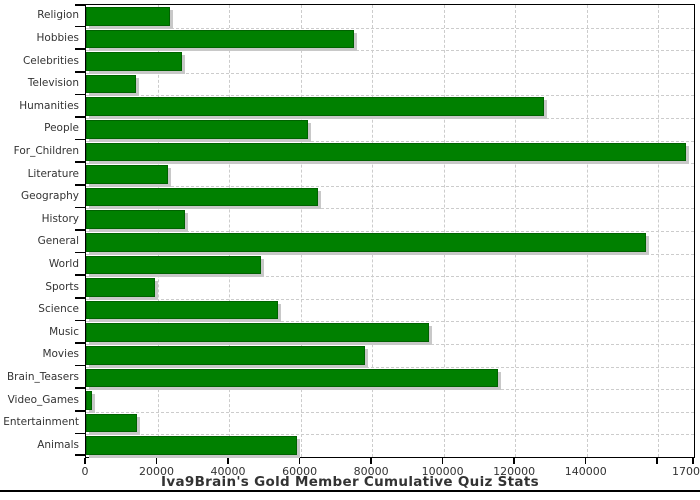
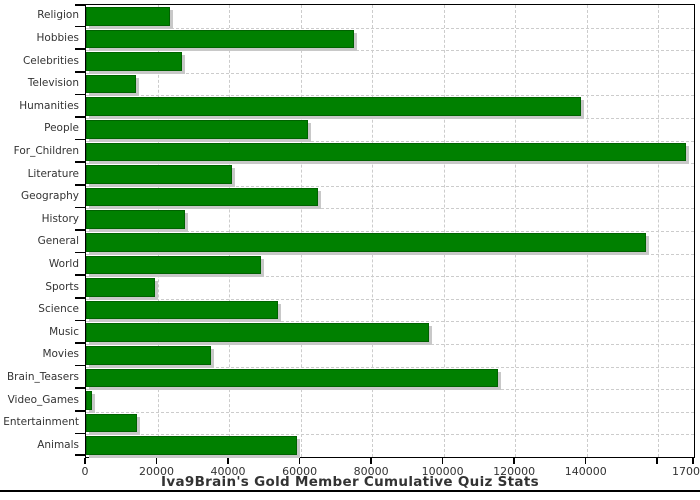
Humanities: 128000 -> 138000
Literature: 23000 -> 41000
Movies: 78000 -> 35000
